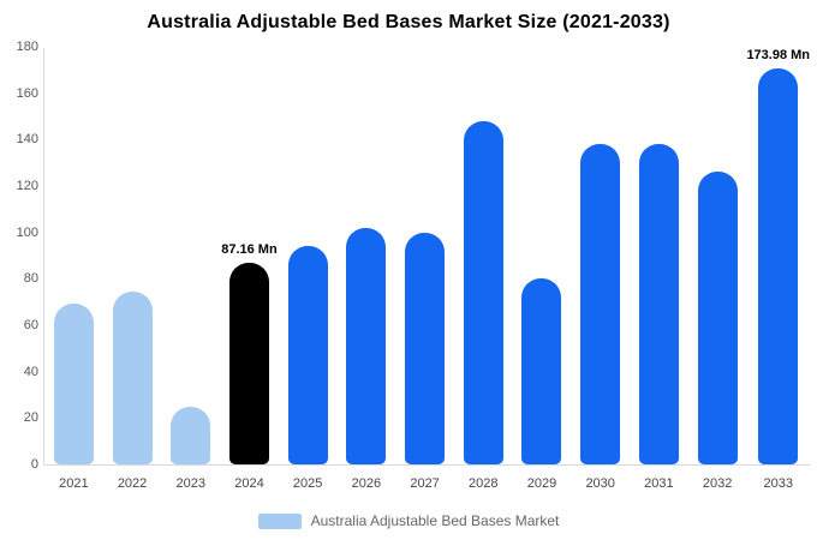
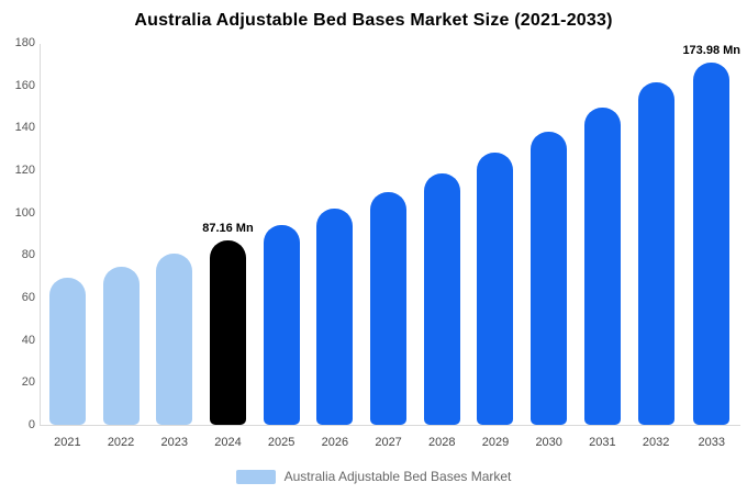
2023: 25 -> 81
2027: 100 -> 110
2028: 148 -> 119
2029: 80 -> 128
2031: 138 -> 149
2032: 126 -> 161
